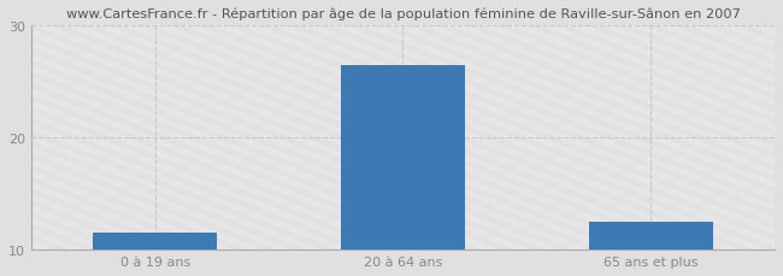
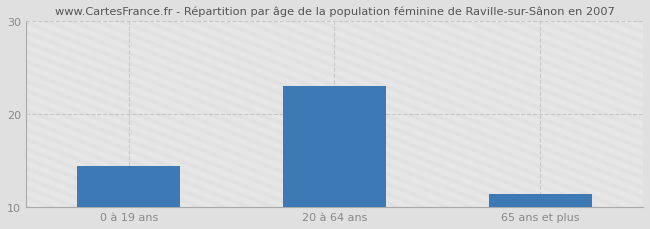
0 à 19 ans: 11.5 -> 14.4
20 à 64 ans: 26.5 -> 23.0
65 ans et plus: 12.5 -> 11.4
